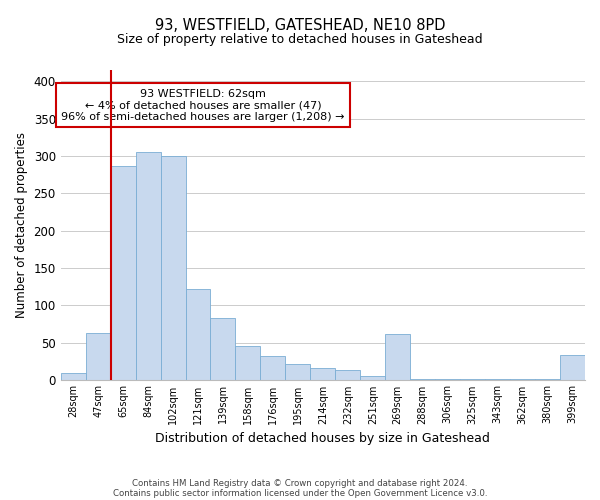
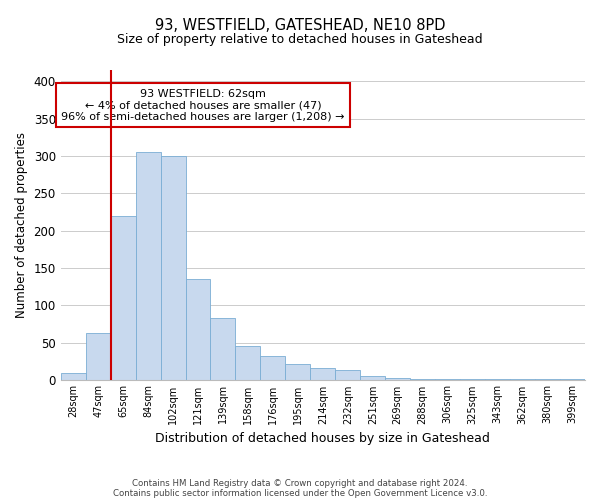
65sqm: 286 -> 220
121sqm: 122 -> 135
269sqm: 62 -> 3
399sqm: 34 -> 1
